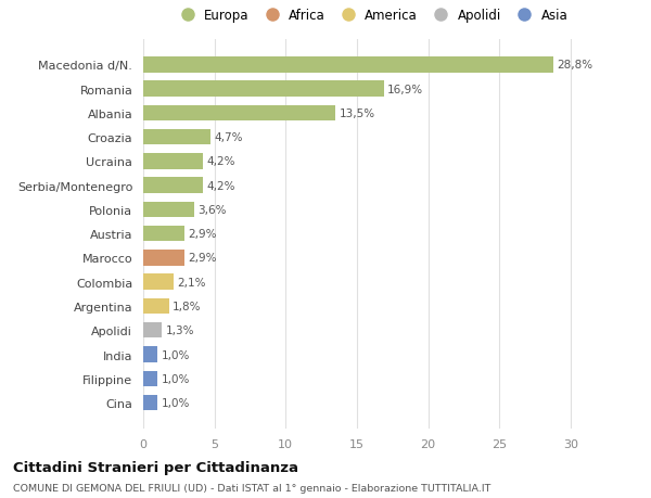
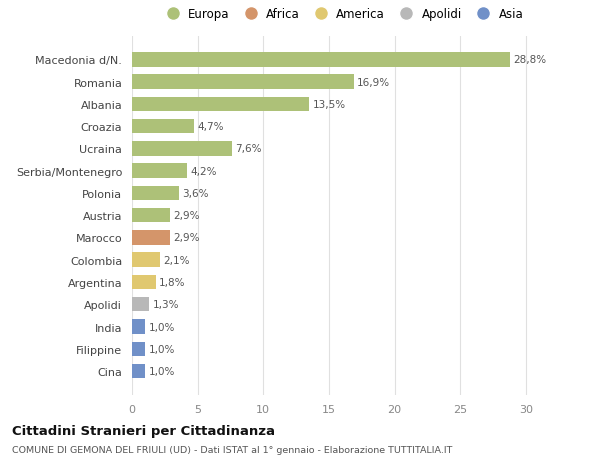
Ucraina: 4,2% -> 7,6%
